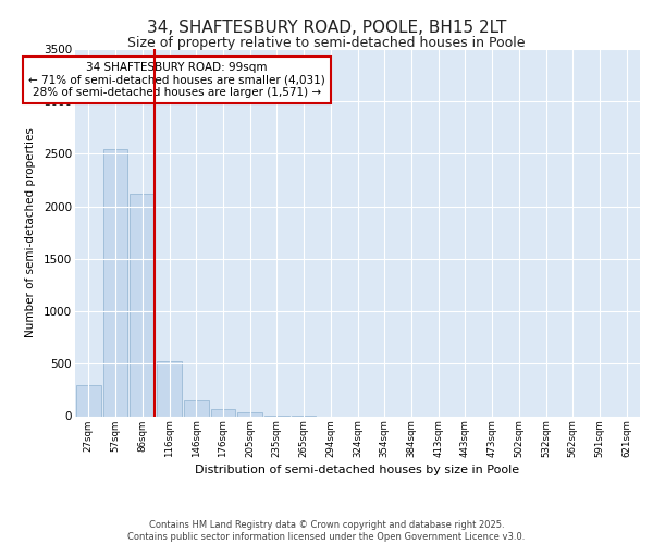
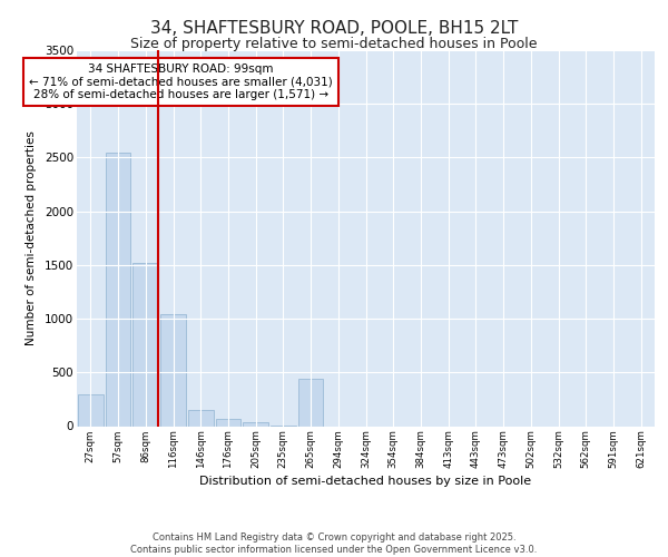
86sqm: 2120 -> 1520
116sqm: 520 -> 1040
265sqm: 0 -> 440
